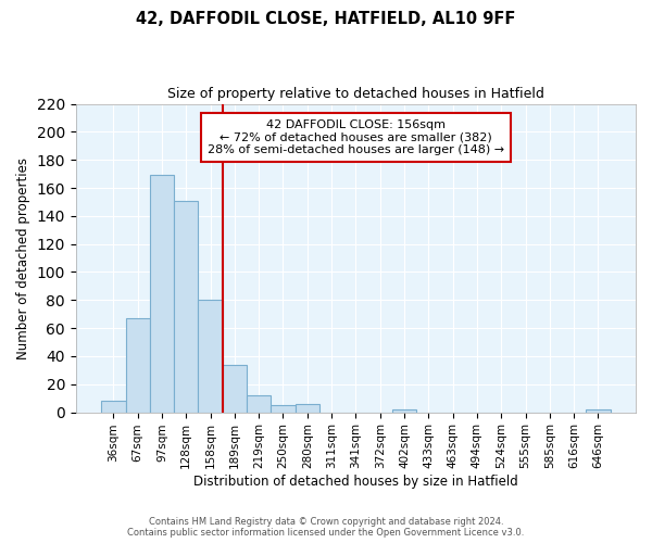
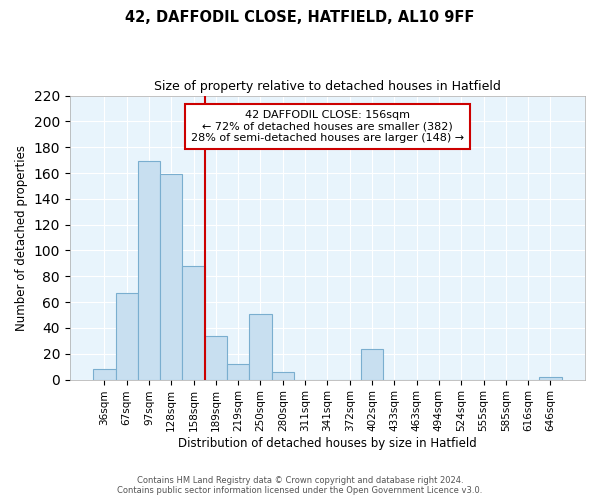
128sqm: 151 -> 159
158sqm: 80 -> 88
250sqm: 5 -> 51
402sqm: 2 -> 24
